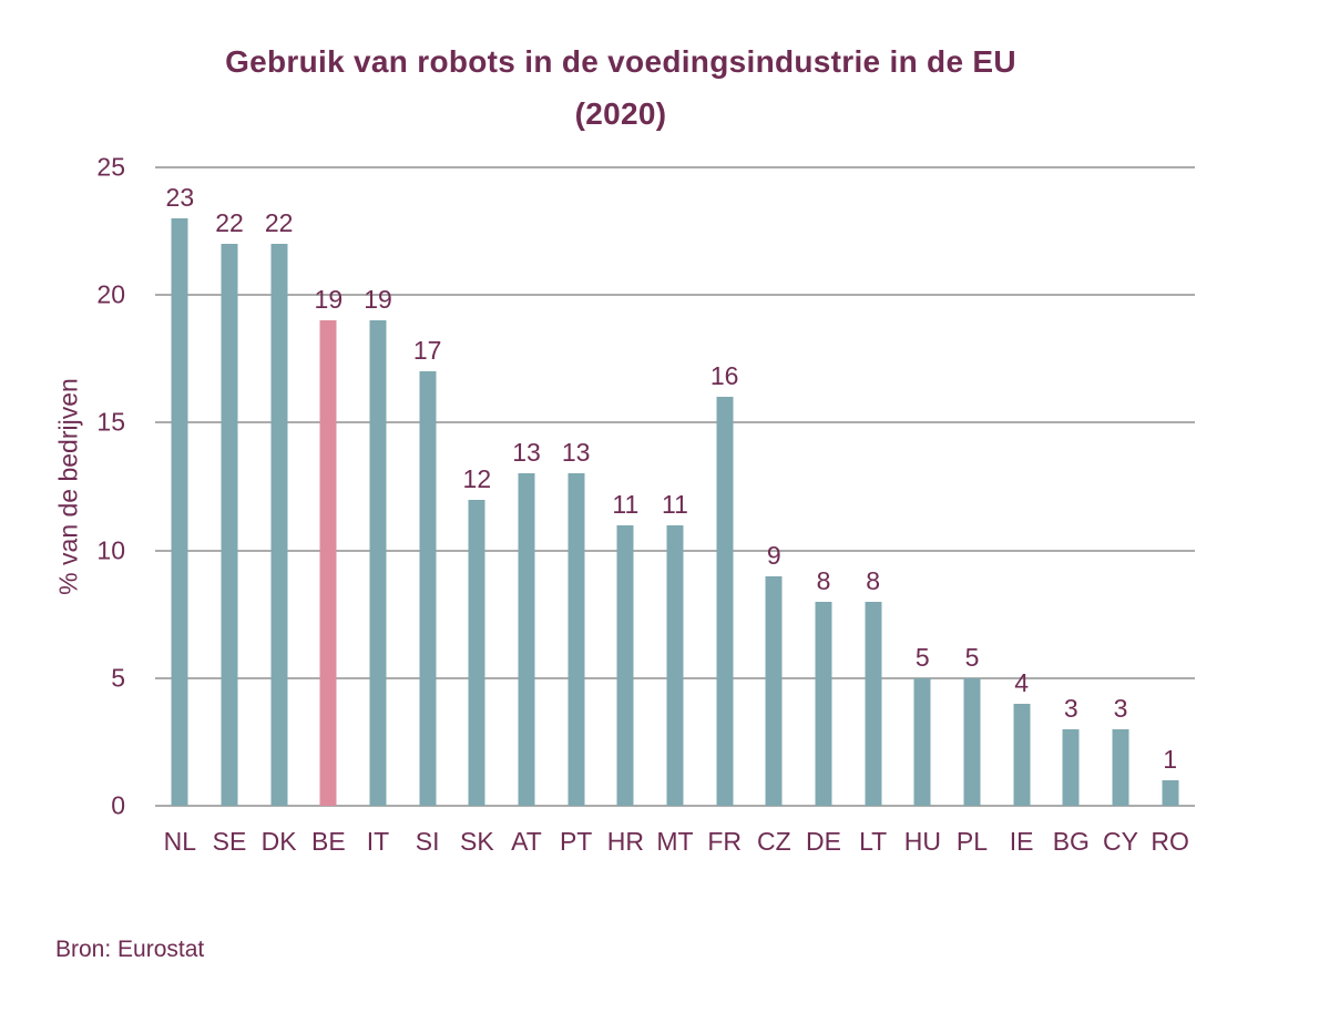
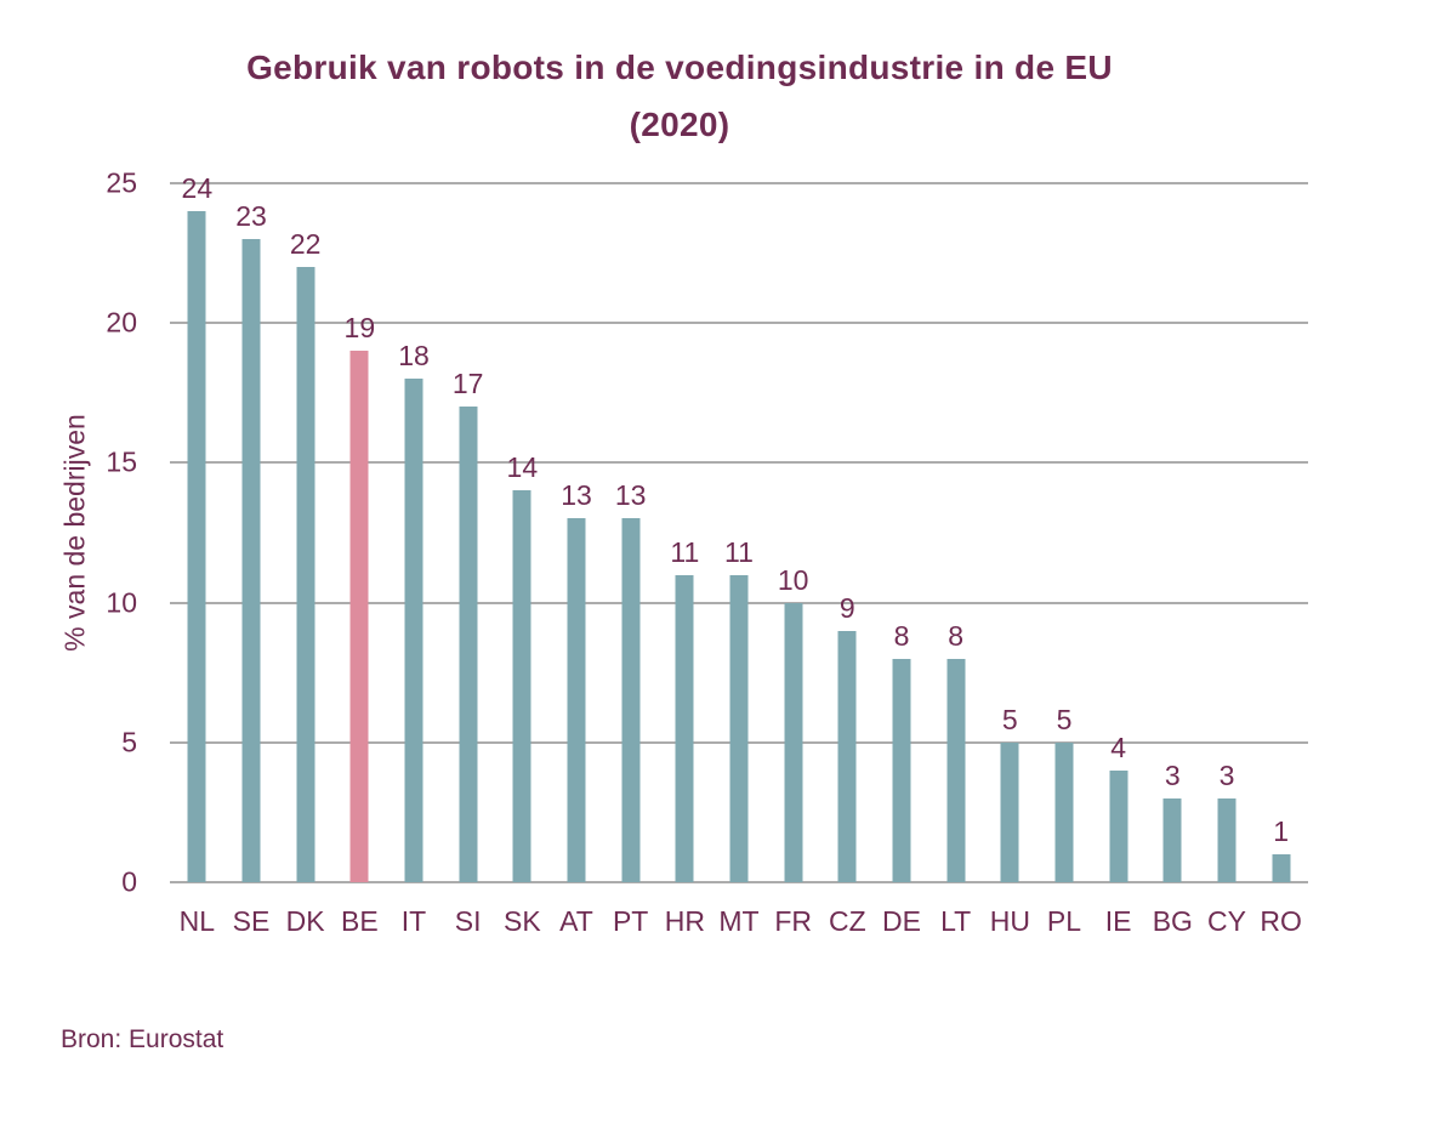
NL: 23 -> 24
SE: 22 -> 23
IT: 19 -> 18
SK: 12 -> 14
FR: 16 -> 10
